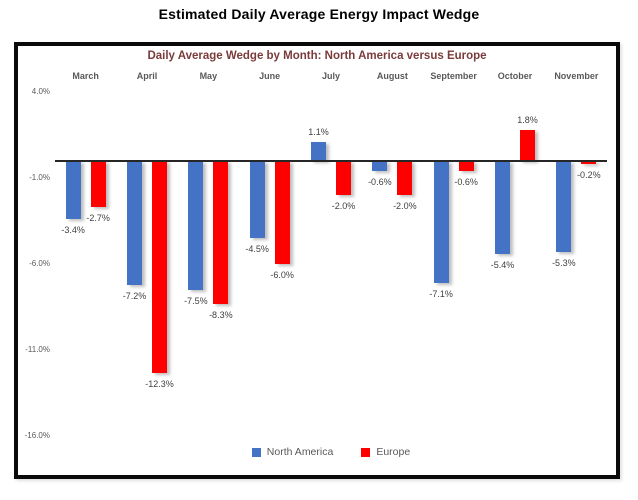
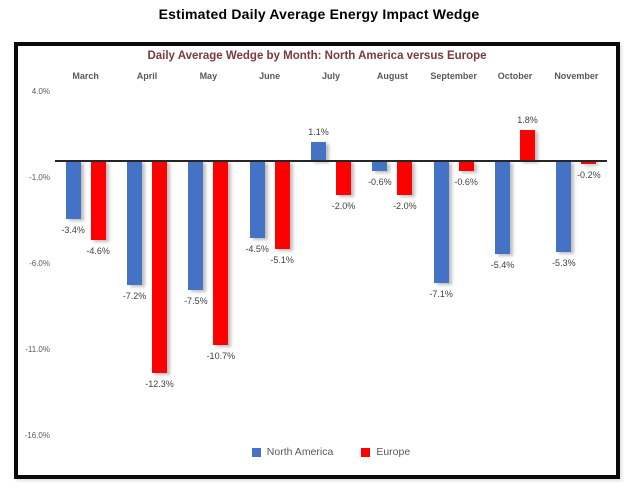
Europe/March: -2.7% -> -4.6%
Europe/May: -8.3% -> -10.7%
Europe/June: -6.0% -> -5.1%
